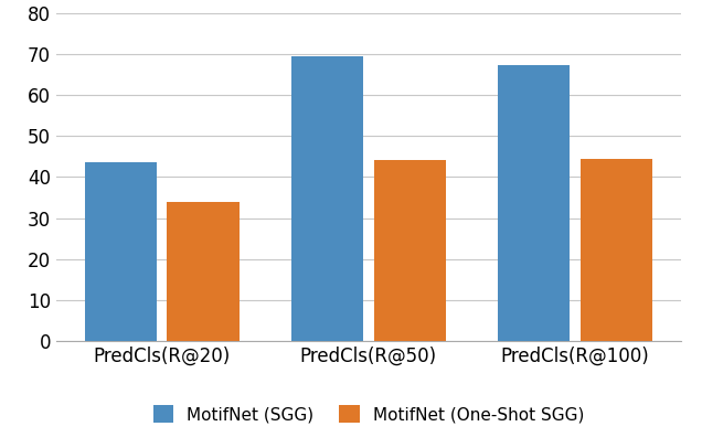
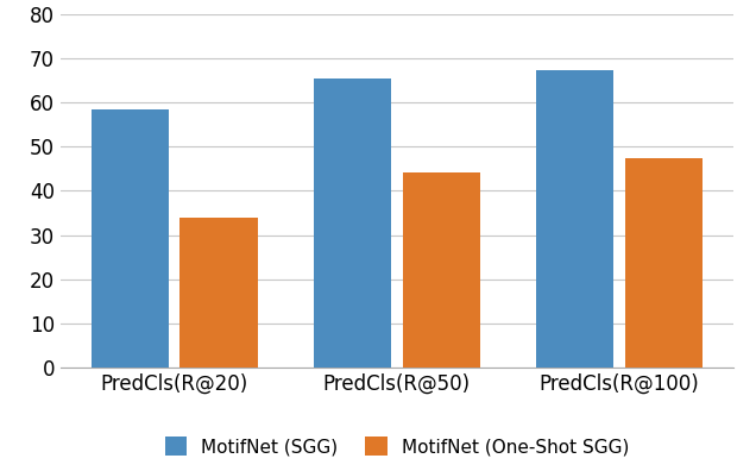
MotifNet (SGG)/PredCls(R@20): 43.5 -> 58.5
MotifNet (SGG)/PredCls(R@50): 69.5 -> 65.4
MotifNet (One-Shot SGG)/PredCls(R@100): 44.5 -> 47.5
